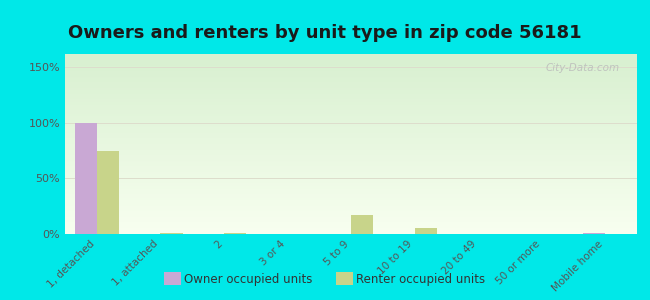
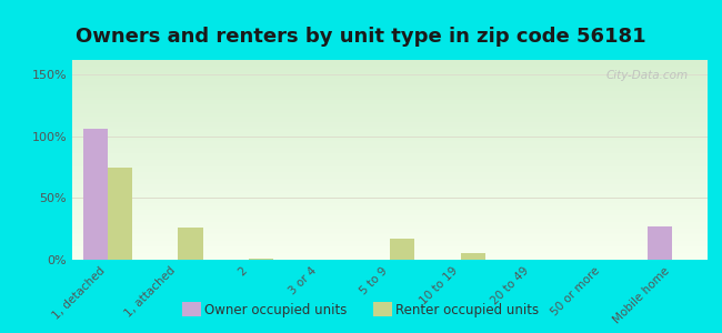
Owner occupied units/1, detached: 100% -> 106%
Renter occupied units/1, attached: 1% -> 26%
Owner occupied units/Mobile home: 1% -> 27%
